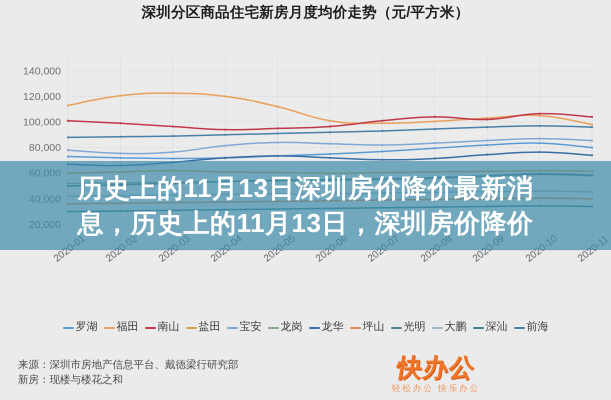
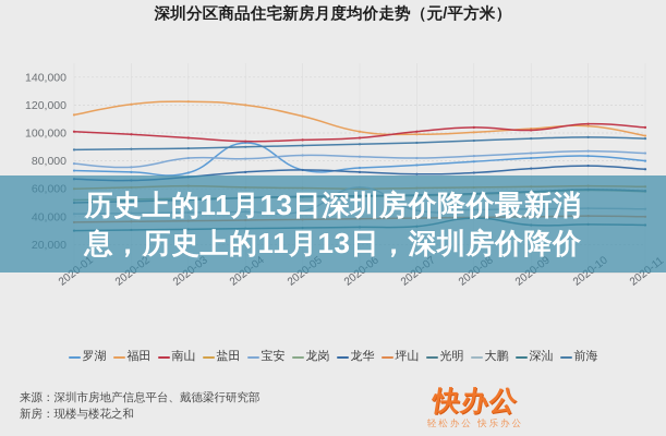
宝安/2020-03: 76000 -> 82000
罗湖/2020-04: 72000 -> 93000
大鹏/2020-06: 44000 -> 61000
深汕/2020-08: 34000 -> 39000
